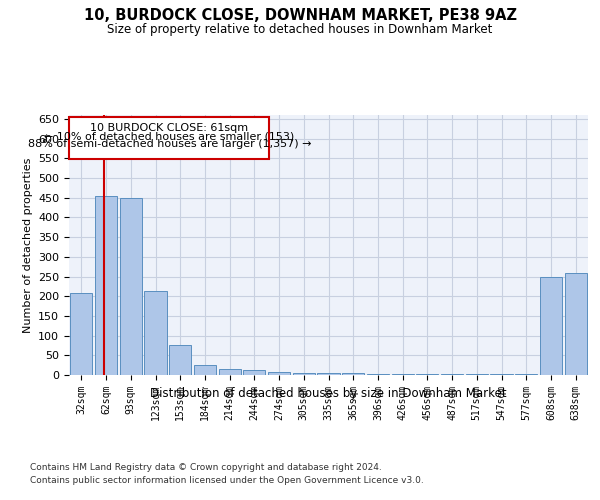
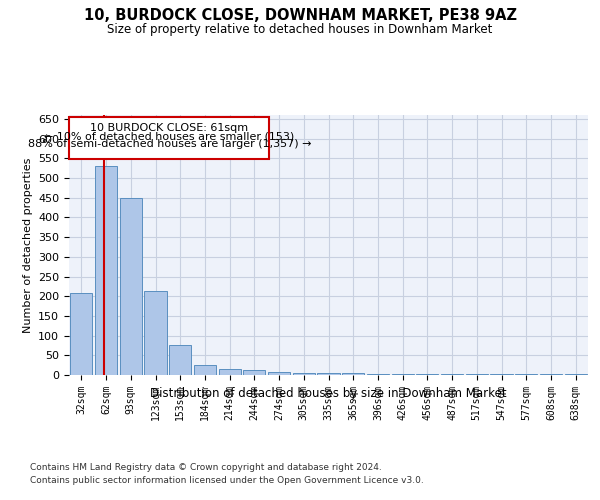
62sqm: 455 -> 530
608sqm: 250 -> 2
638sqm: 260 -> 3
